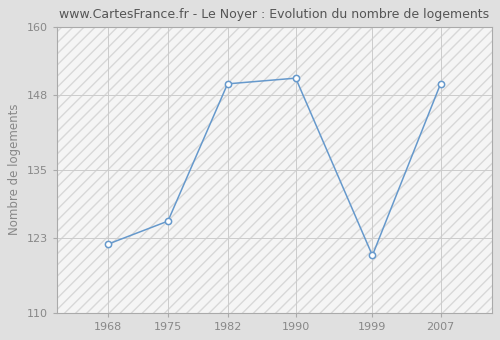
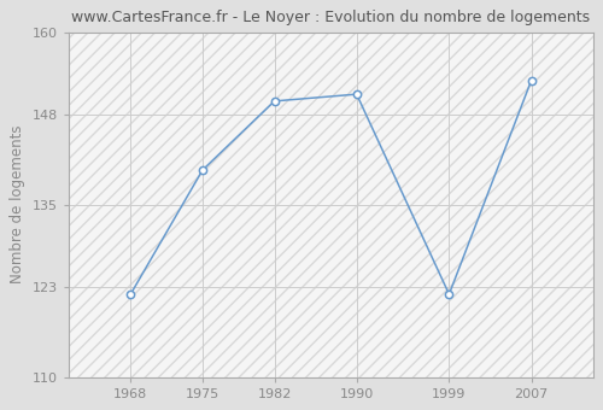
1975: 126 -> 140
1999: 120 -> 122
2007: 150 -> 153
